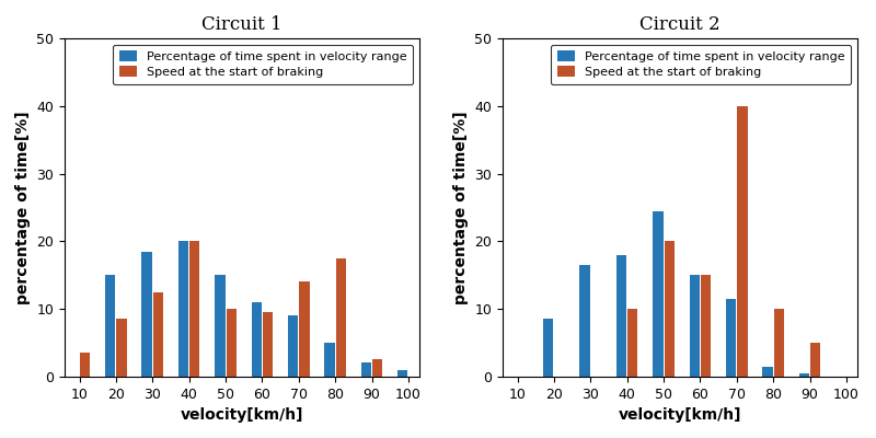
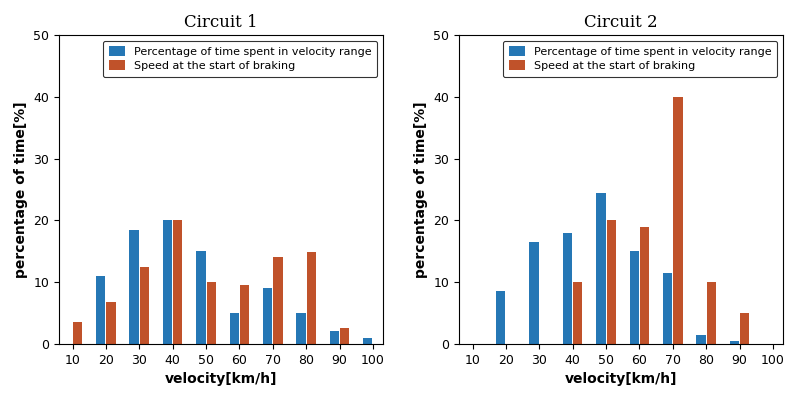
Circuit 1/Percentage of time spent in velocity range/20: 15.0 -> 11.0
Circuit 1/Speed at the start of braking/20: 8.5 -> 6.8
Circuit 1/Percentage of time spent in velocity range/60: 11.0 -> 5.0
Circuit 1/Speed at the start of braking/80: 17.5 -> 14.8
Circuit 2/Speed at the start of braking/60: 15 -> 19
